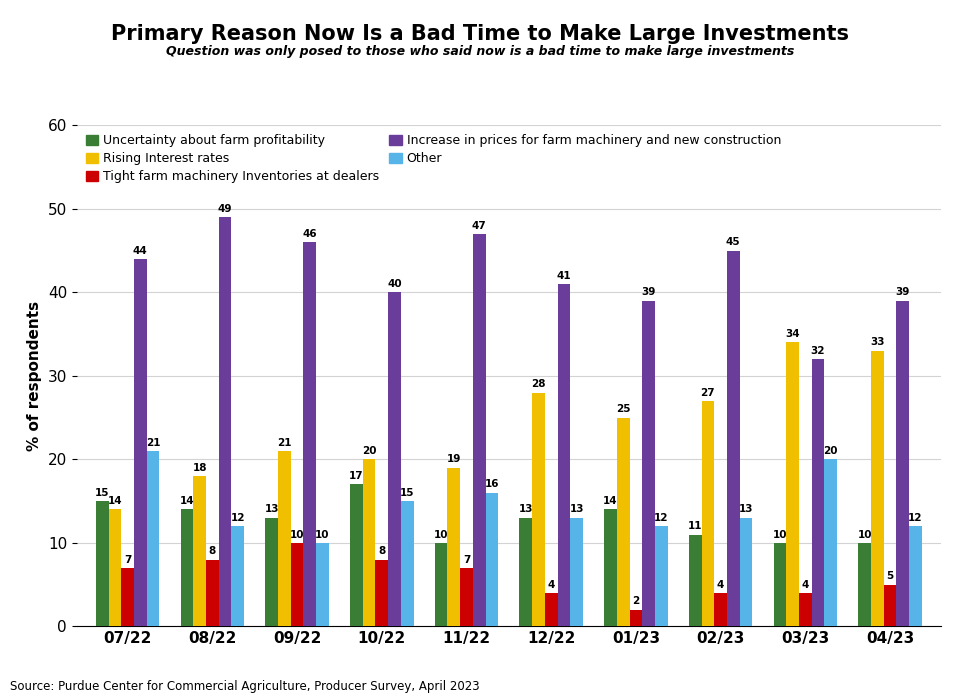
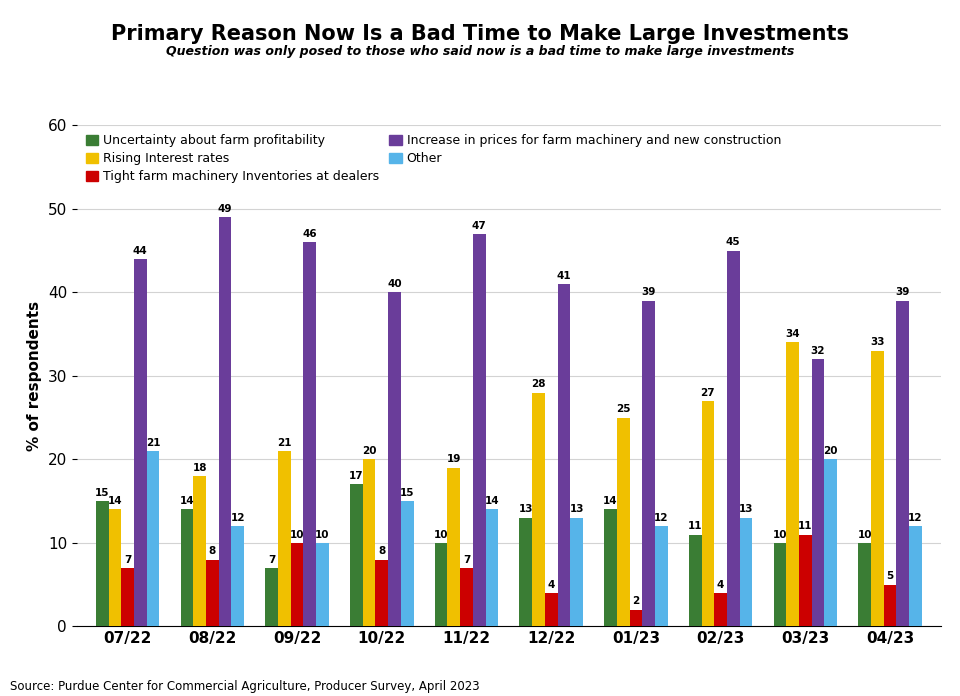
Uncertainty about farm profitability/09/22: 13 -> 7
Other/11/22: 16 -> 14
Tight farm machinery Inventories at dealers/03/23: 4 -> 11
